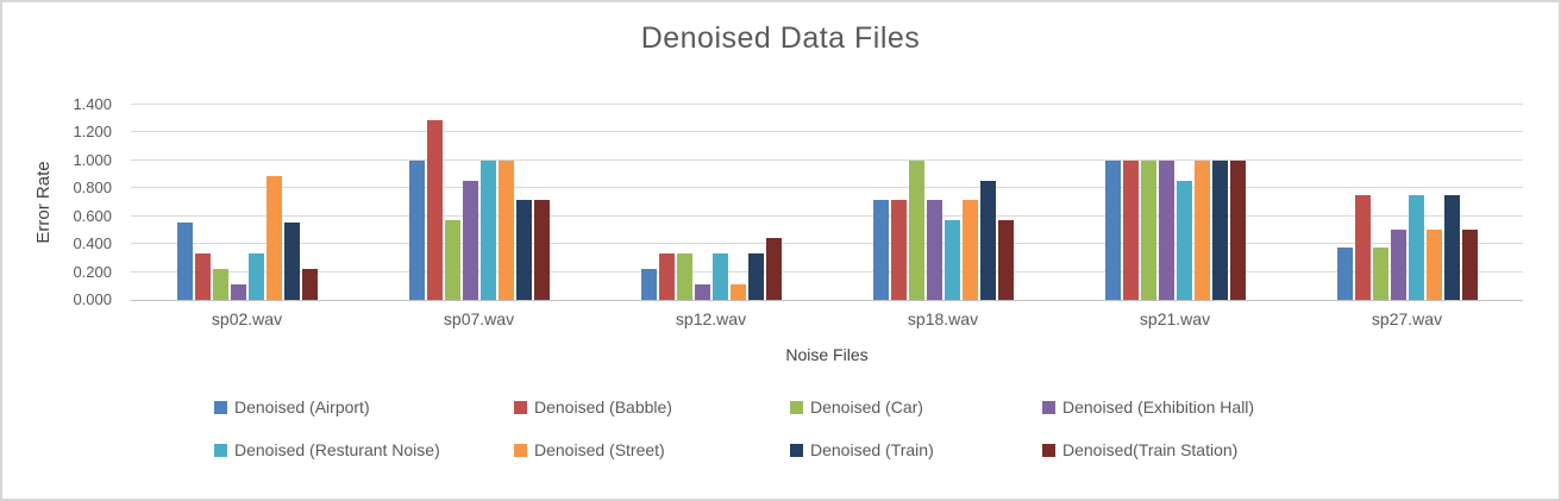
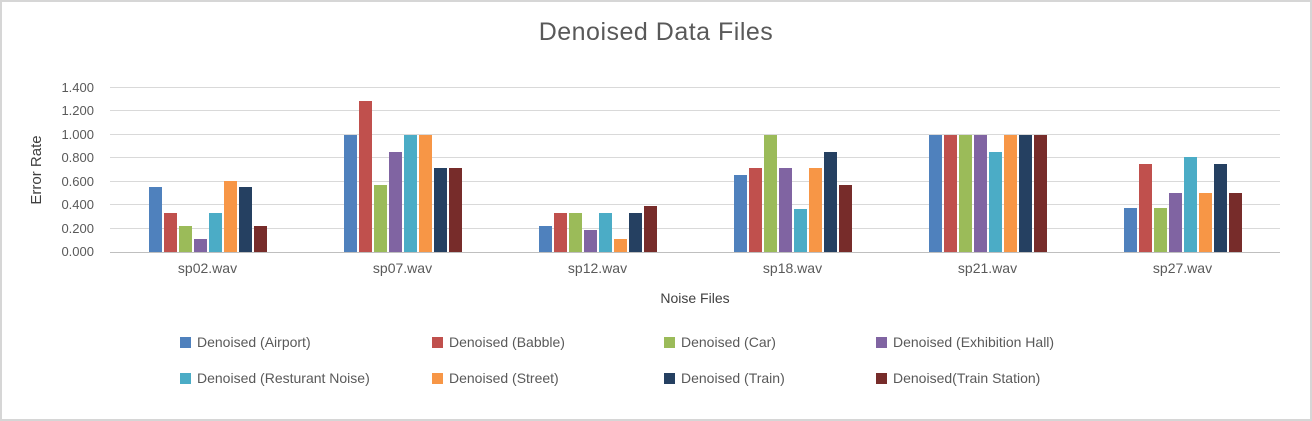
Denoised (Street)/sp02.wav: 0.89 -> 0.61
Denoised (Exhibition Hall)/sp12.wav: 0.11 -> 0.19
Denoised(Train Station)/sp12.wav: 0.44 -> 0.39
Denoised (Airport)/sp18.wav: 0.71 -> 0.66
Denoised (Resturant Noise)/sp18.wav: 0.57 -> 0.37
Denoised (Resturant Noise)/sp27.wav: 0.75 -> 0.81
